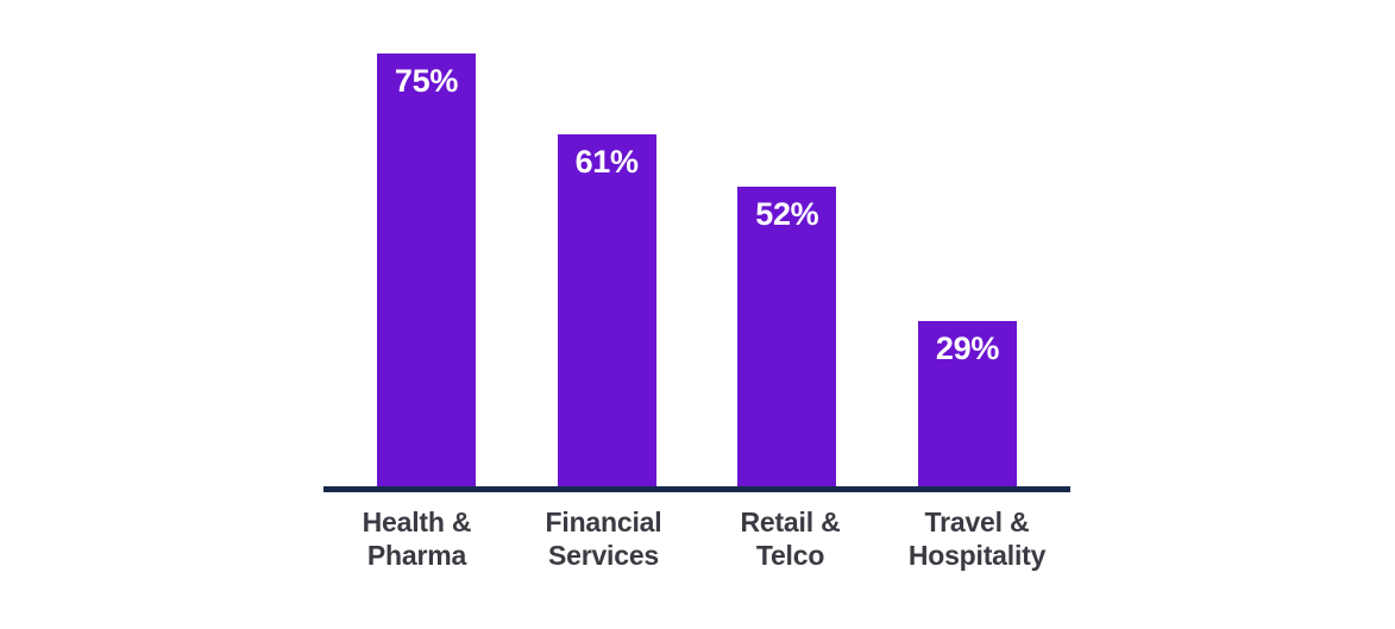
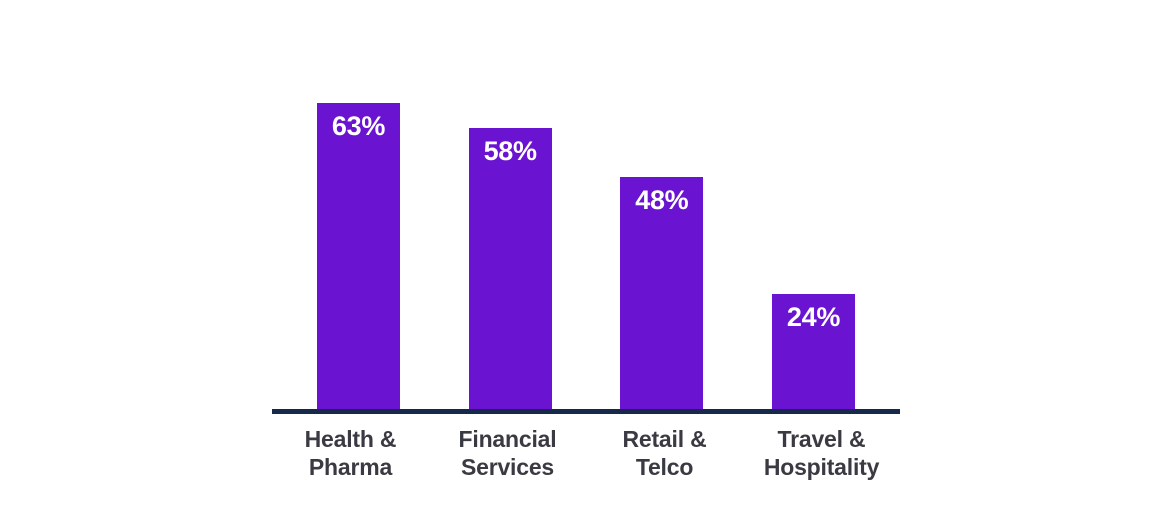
Health & Pharma: 75% -> 63%
Financial Services: 61% -> 58%
Retail & Telco: 52% -> 48%
Travel & Hospitality: 29% -> 24%
